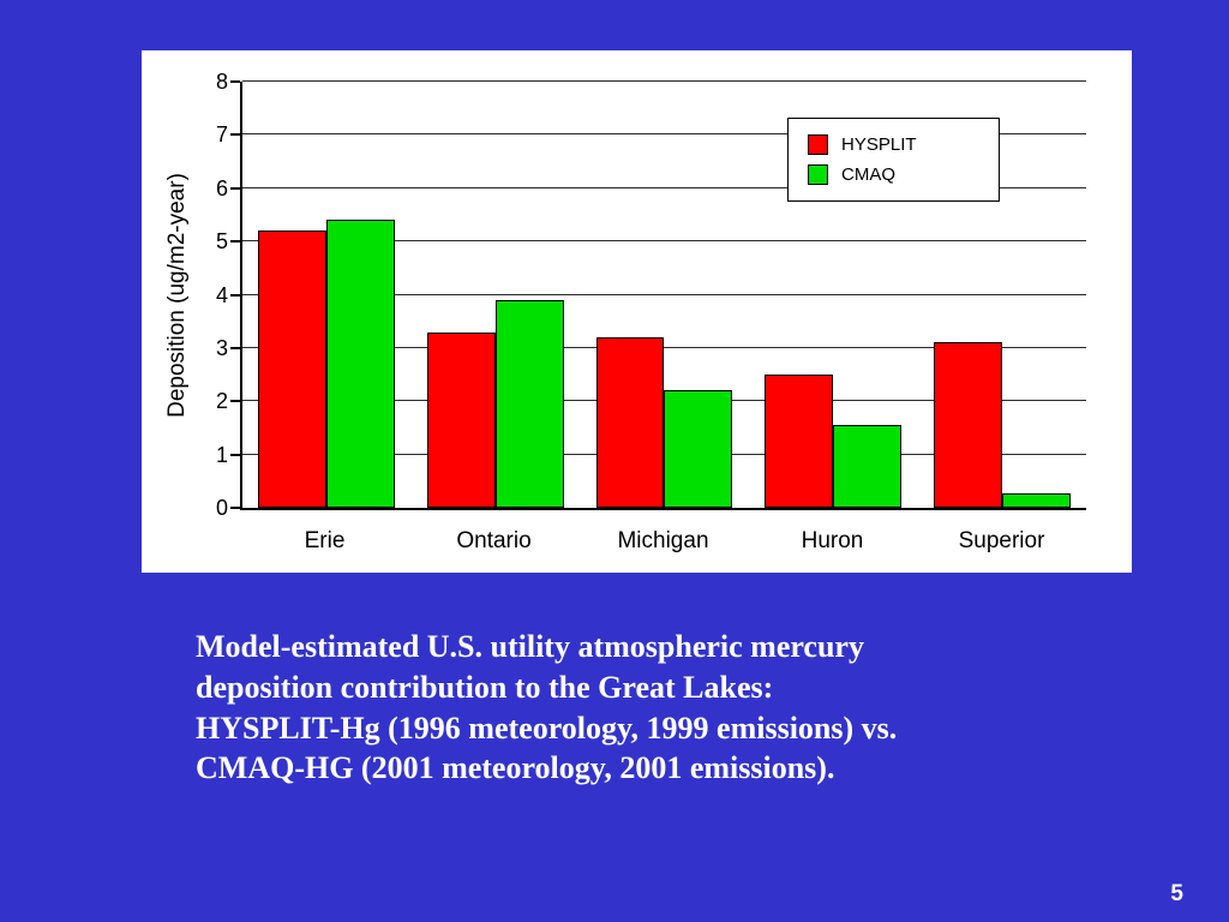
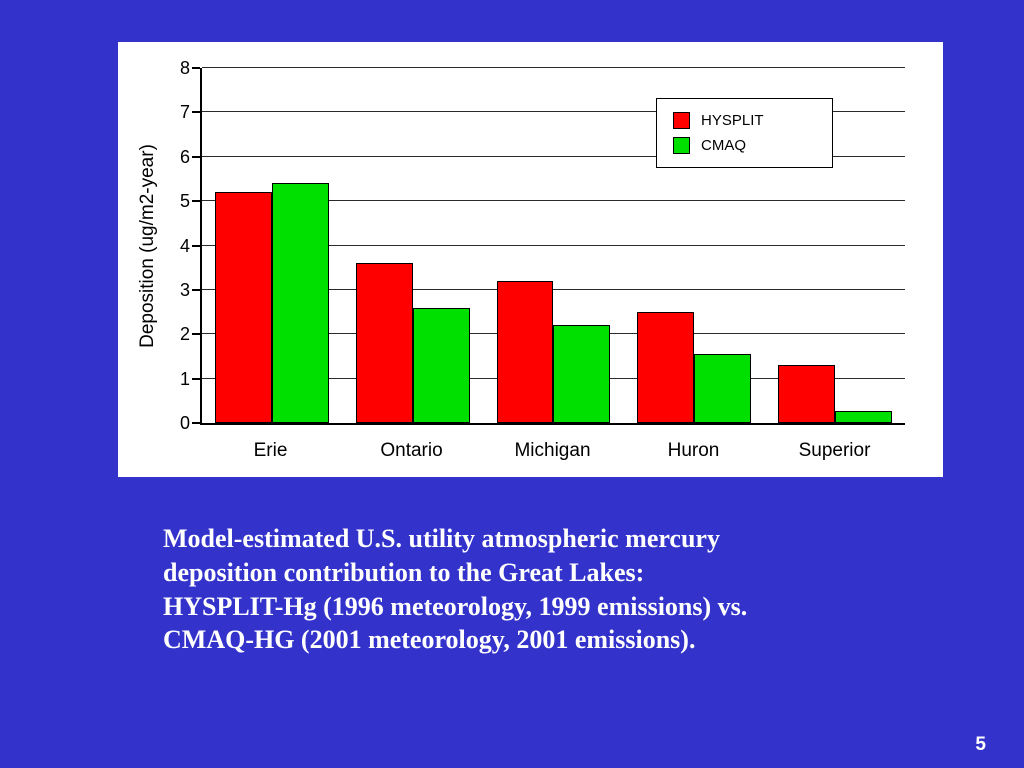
HYSPLIT/Ontario: 3.3 -> 3.6
CMAQ/Ontario: 3.9 -> 2.6
HYSPLIT/Superior: 3.1 -> 1.3
